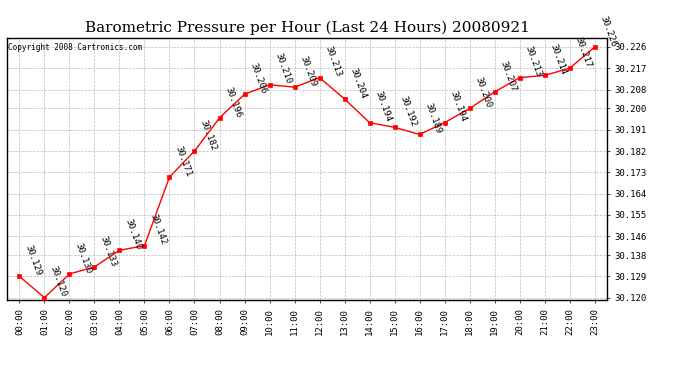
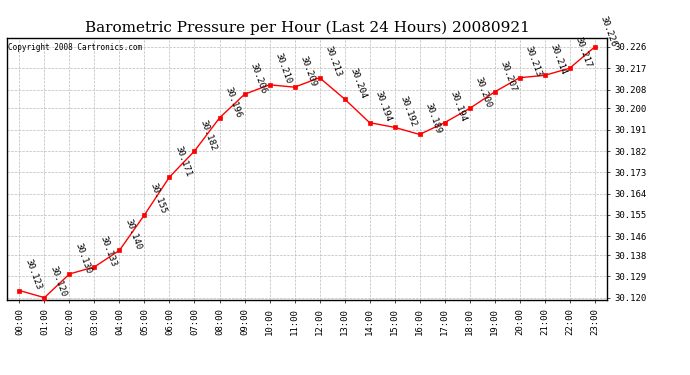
00:00: 30.129 -> 30.123
05:00: 30.142 -> 30.155
